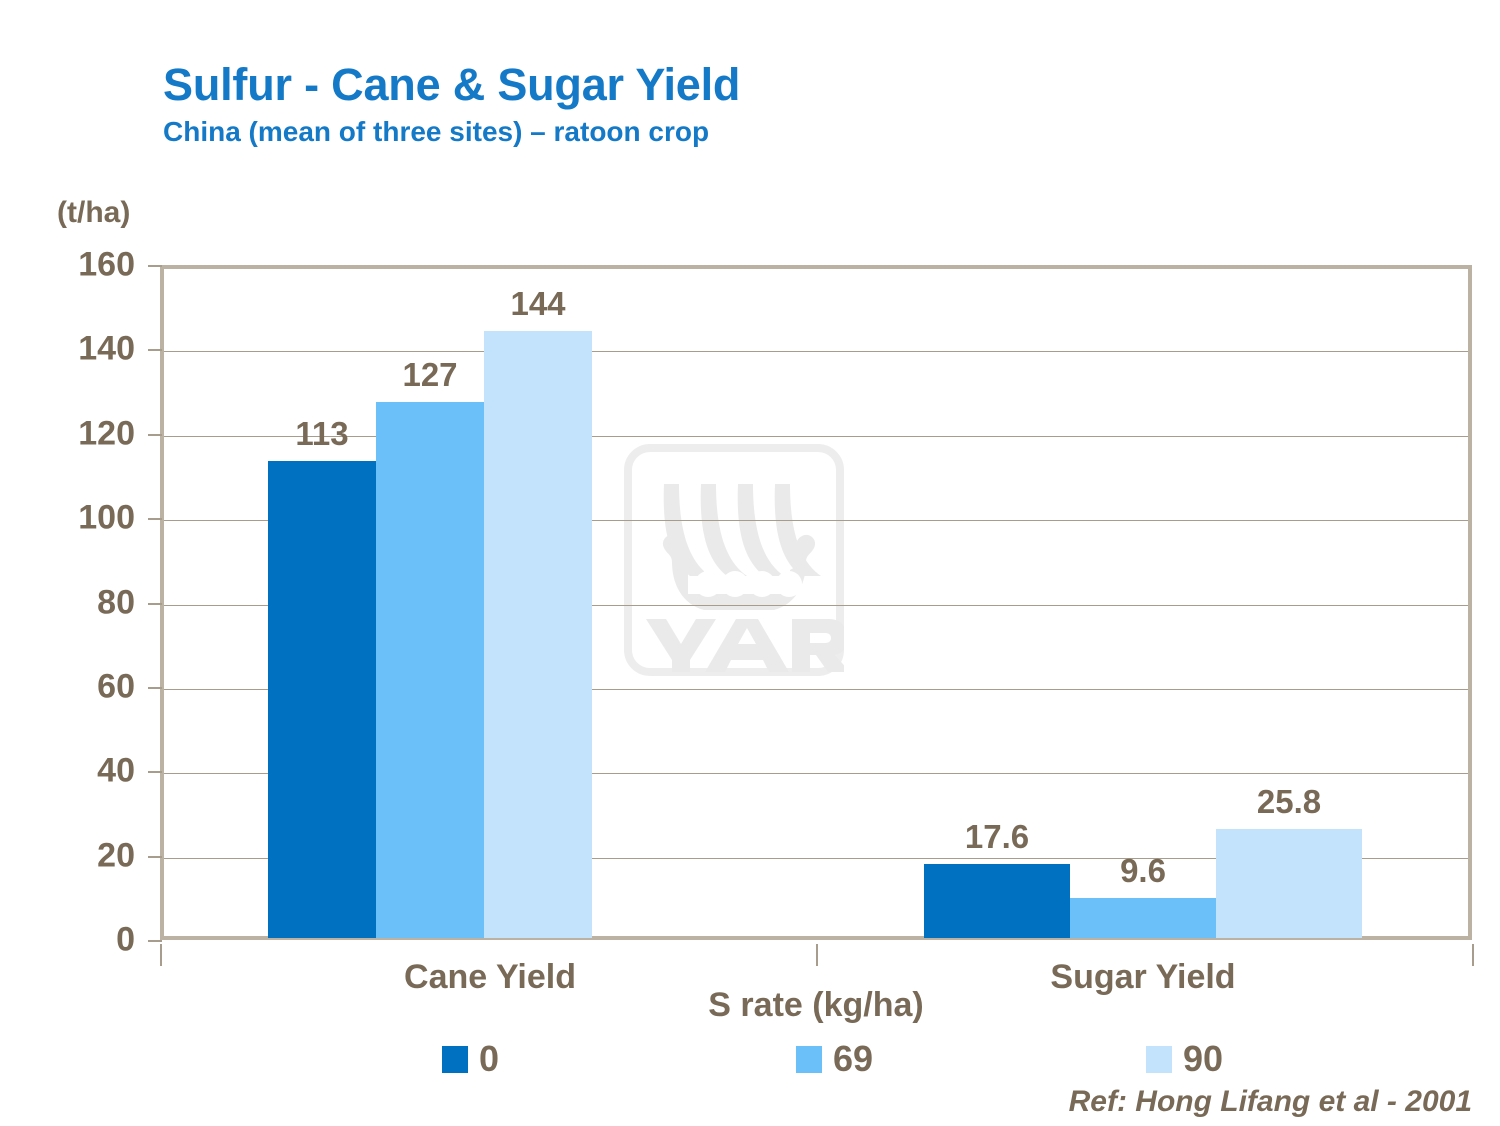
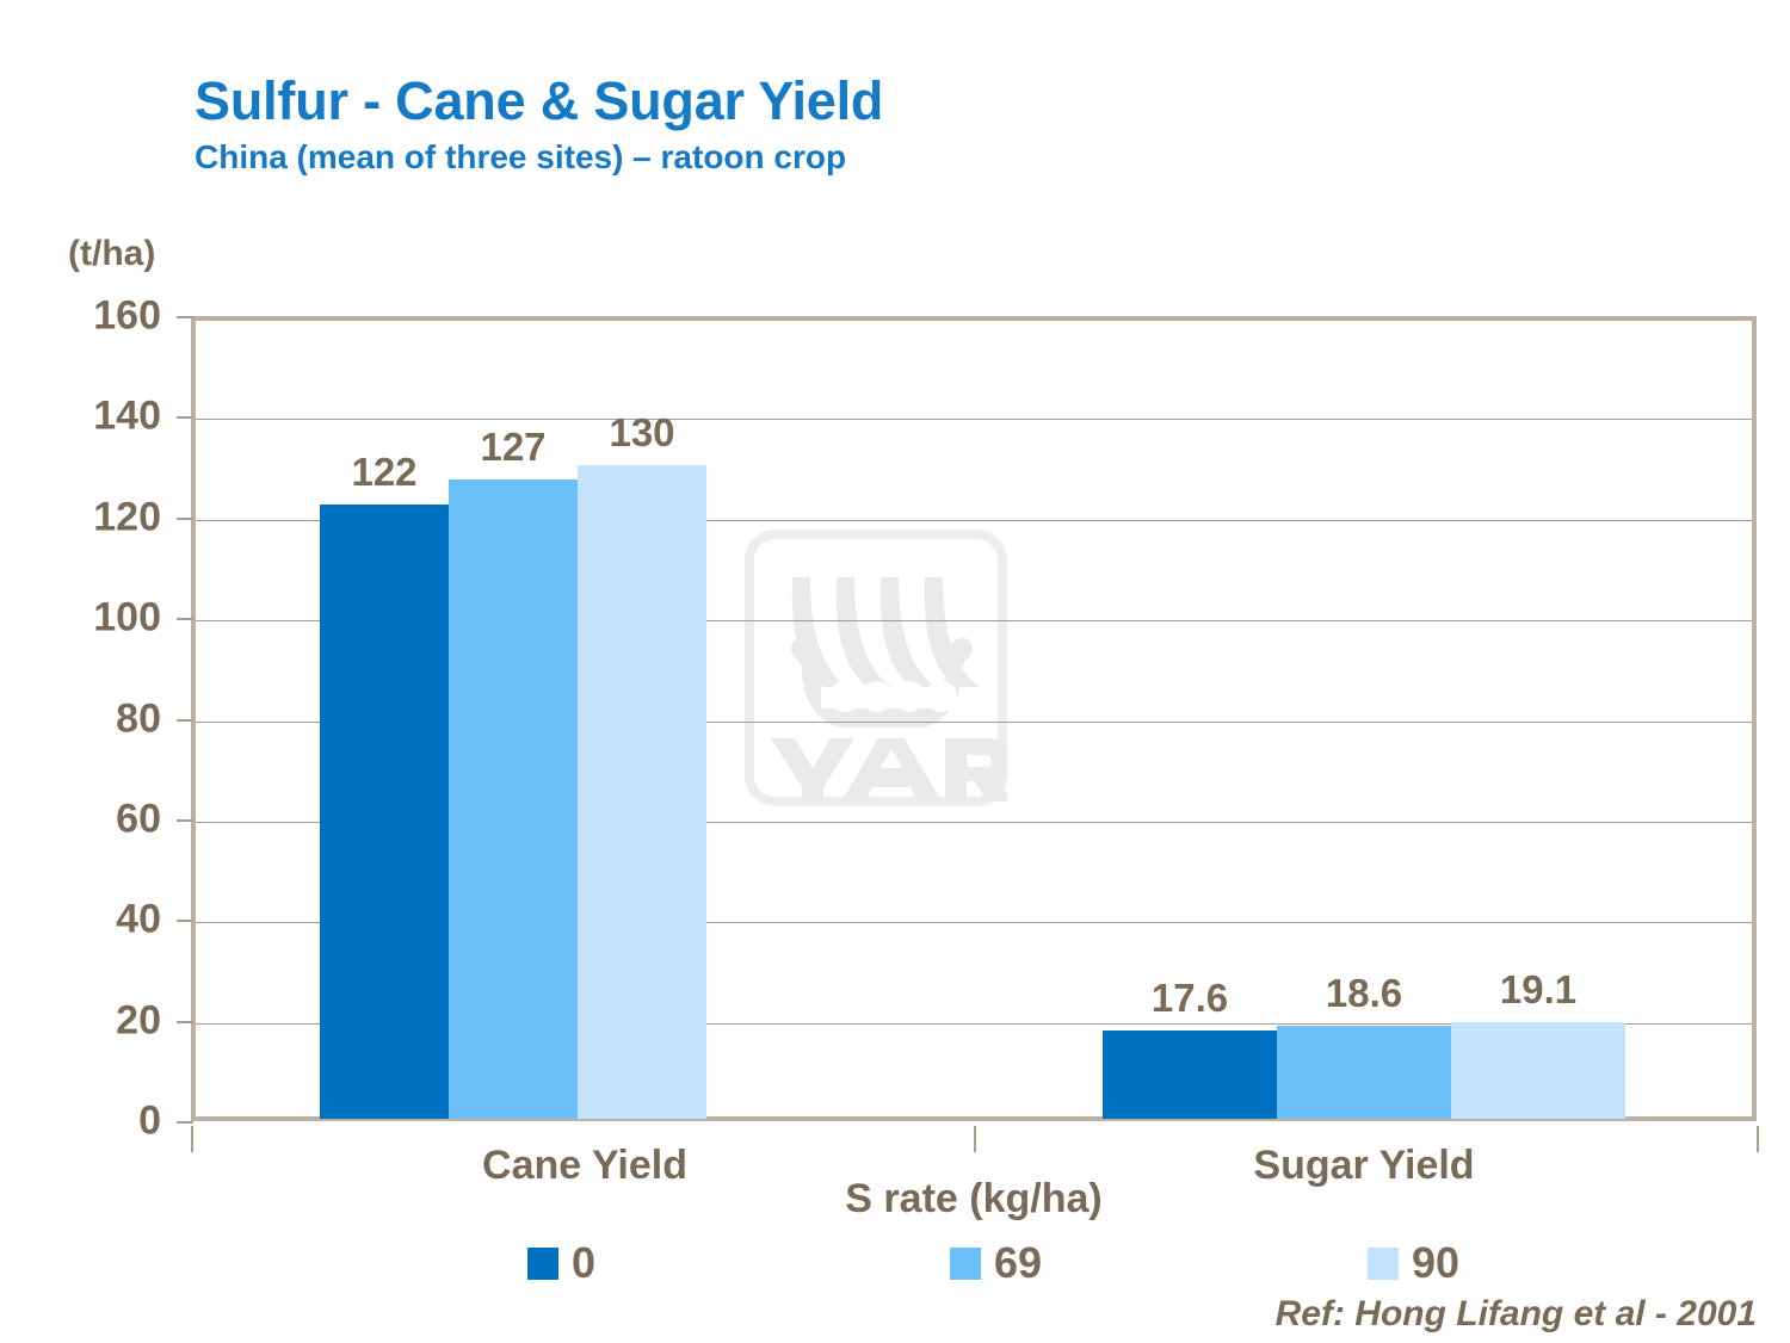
0/Cane Yield: 113 -> 122
90/Cane Yield: 144 -> 130
69/Sugar Yield: 9.6 -> 18.6
90/Sugar Yield: 25.8 -> 19.1
